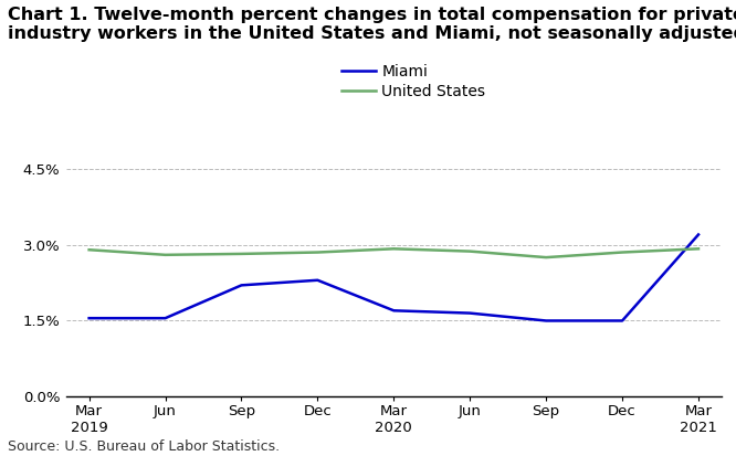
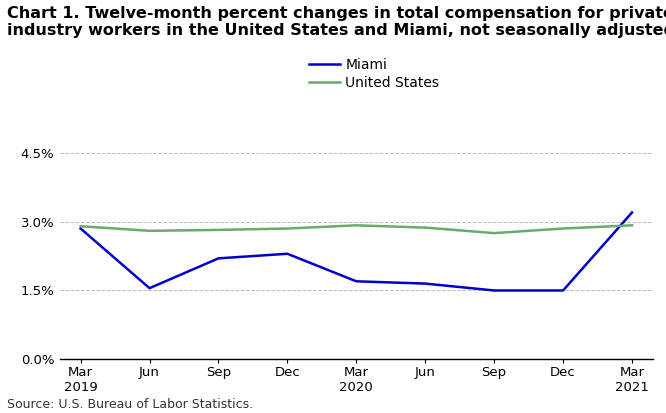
Miami/Mar 2019: 1.55% -> 2.85%
